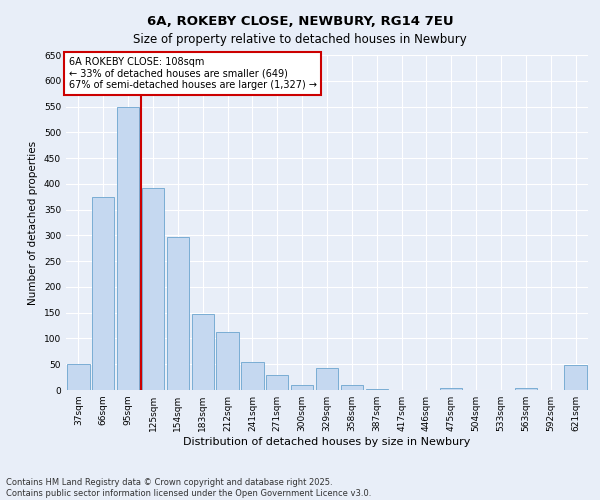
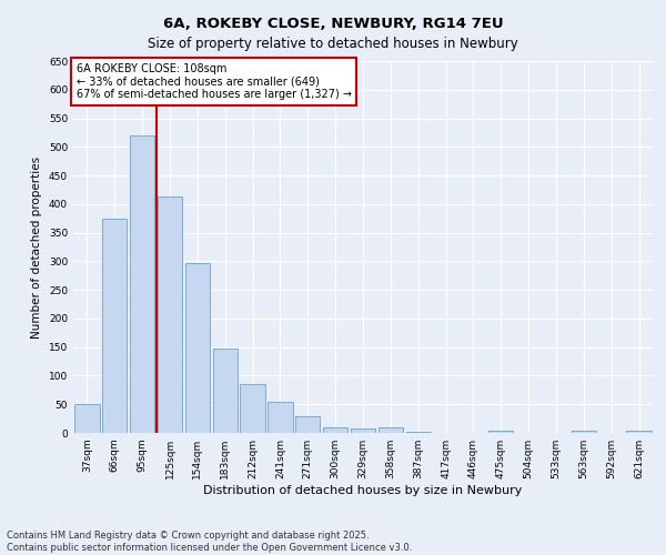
95sqm: 550 -> 520
125sqm: 392 -> 413
212sqm: 112 -> 85
329sqm: 42 -> 8
621sqm: 48 -> 4
